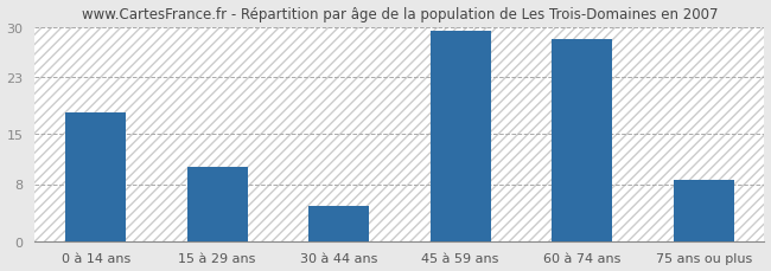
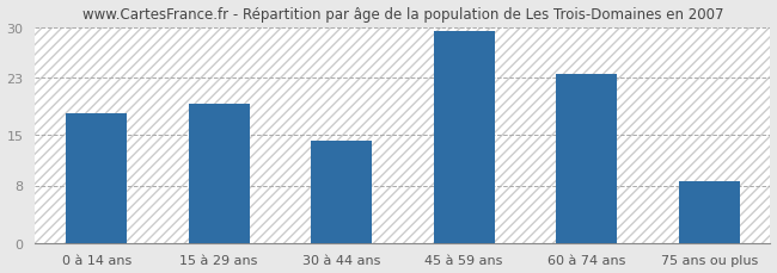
15 à 29 ans: 10.4 -> 19.3
30 à 44 ans: 5.0 -> 14.3
60 à 74 ans: 28.4 -> 23.5
